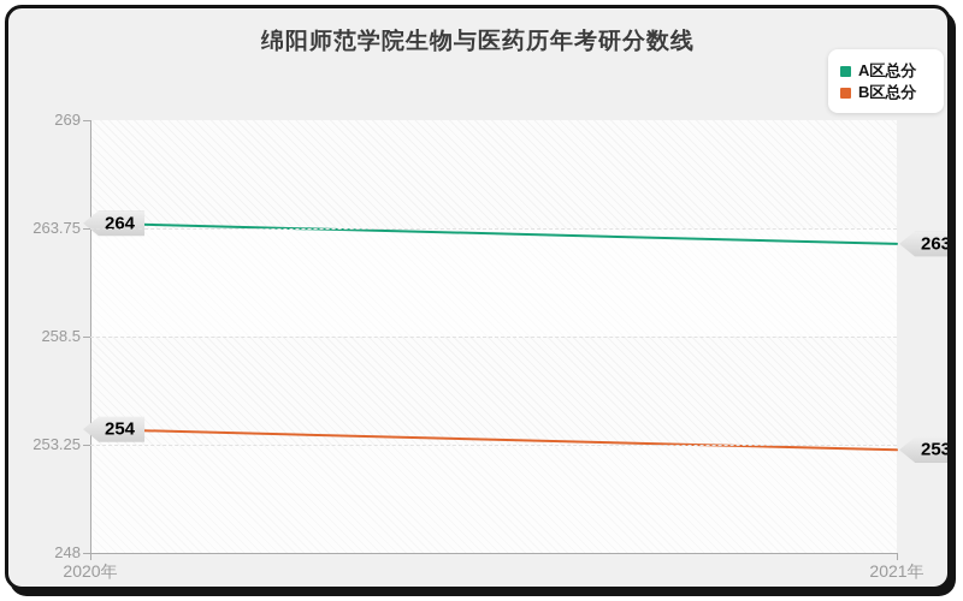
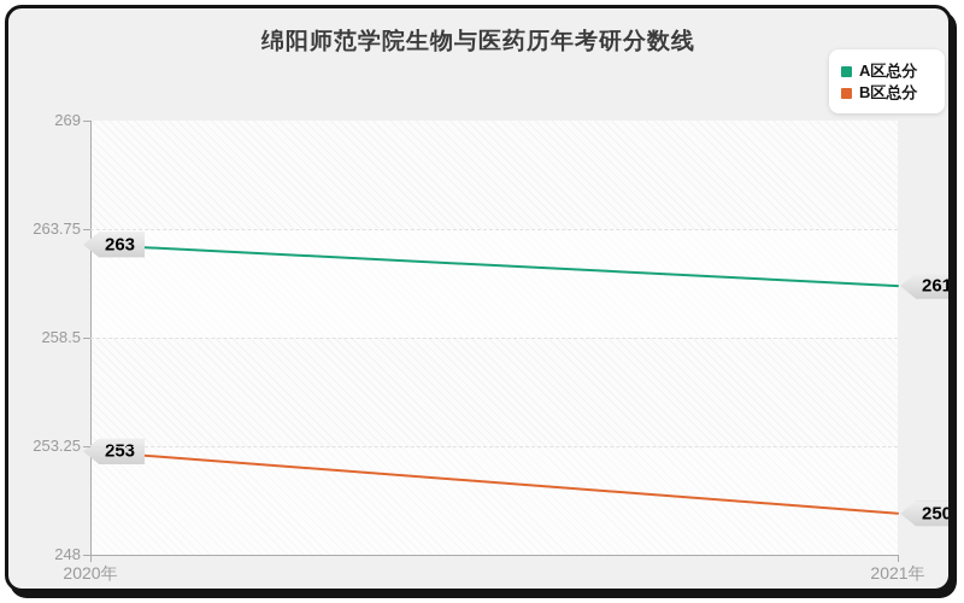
A区总分/2020年: 264 -> 263
B区总分/2020年: 254 -> 253
A区总分/2021年: 263 -> 261
B区总分/2021年: 253 -> 250
